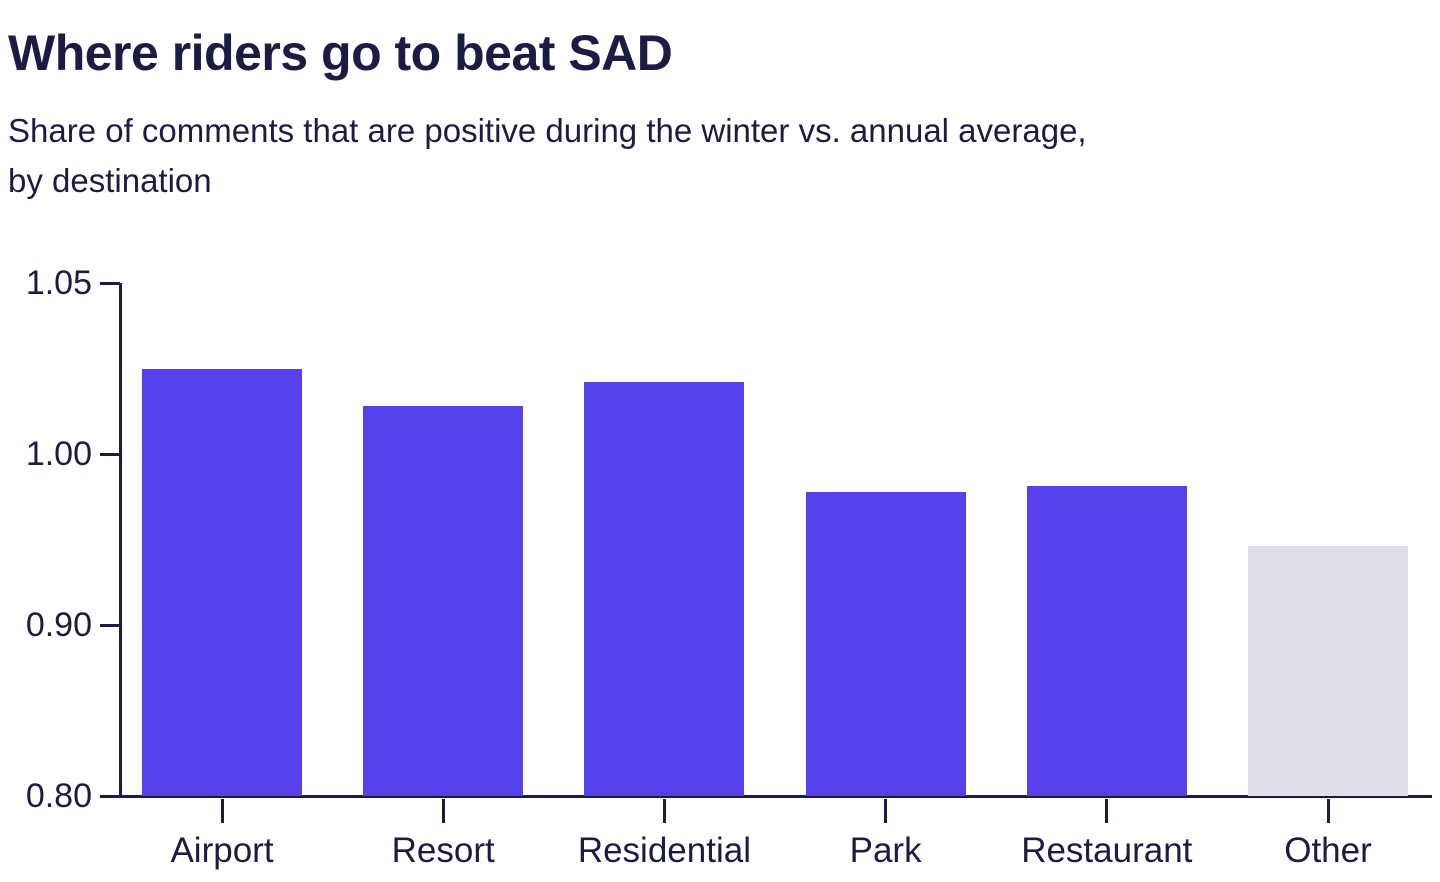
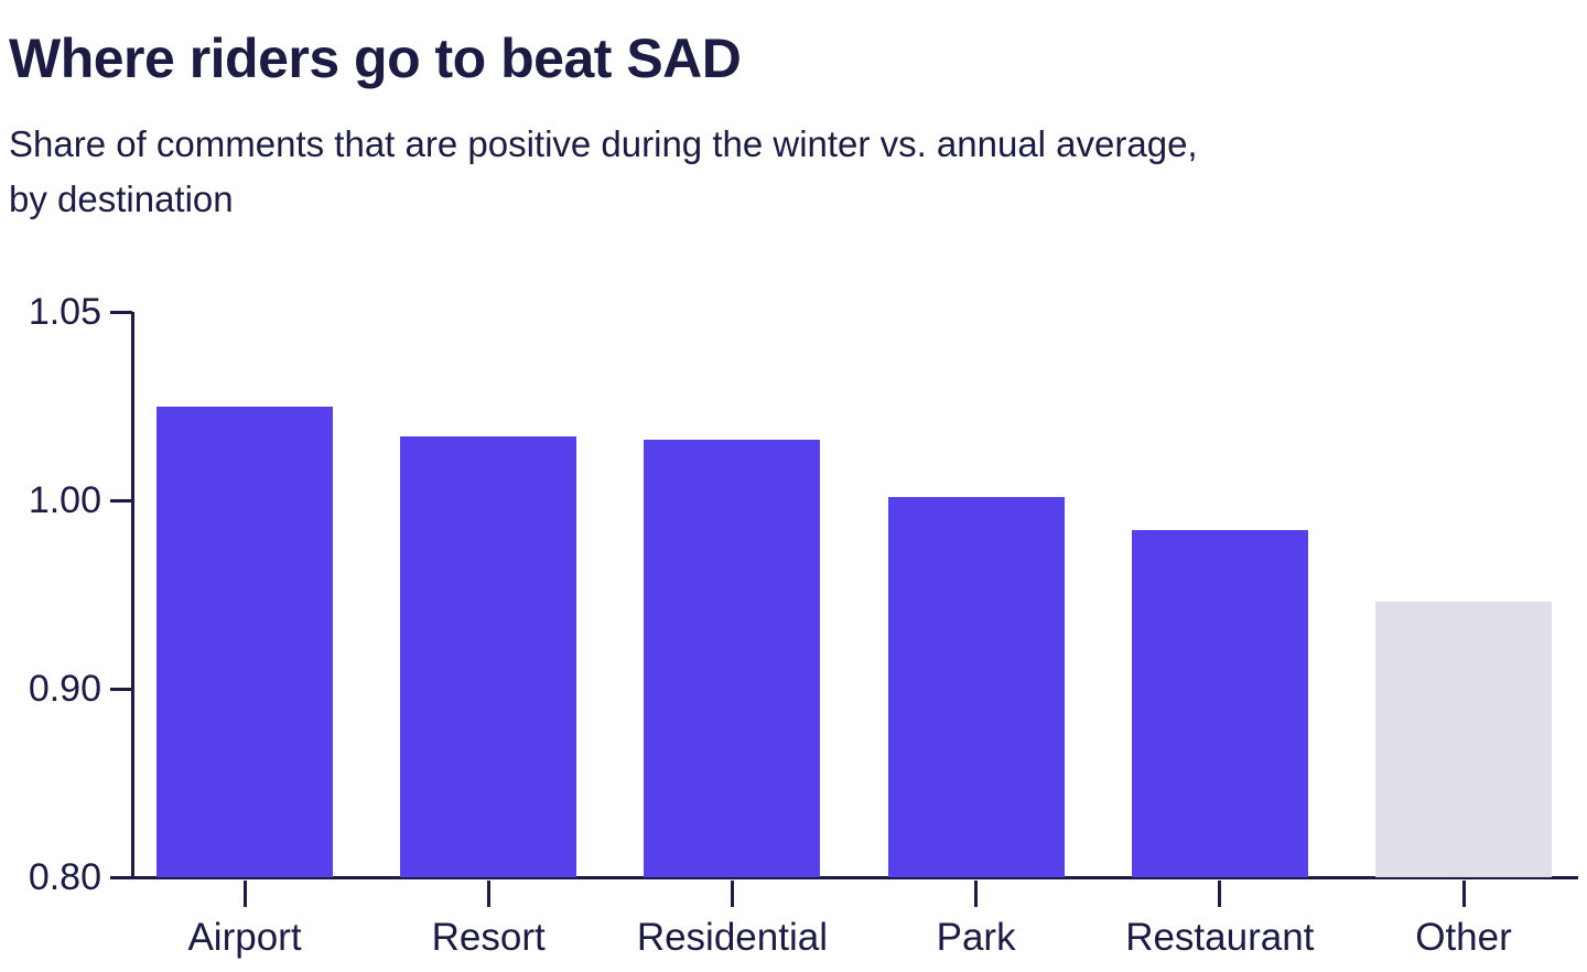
Resort: 1.014 -> 1.017
Residential: 1.021 -> 1.016
Park: 0.978 -> 1.001
Restaurant: 0.981 -> 0.984
